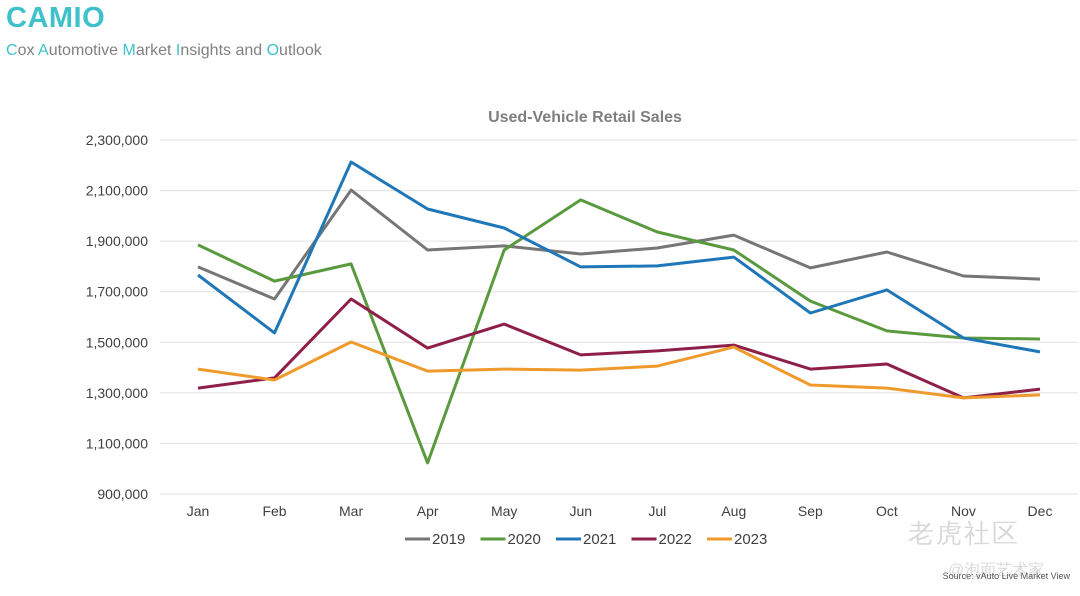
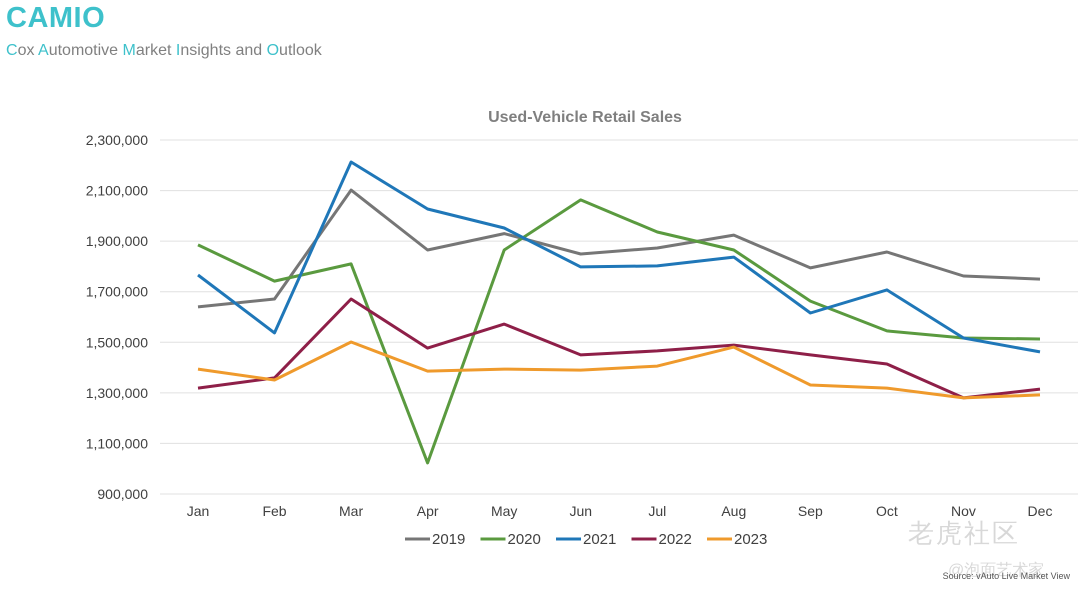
2019/Jan: 1800000 -> 1640000
2019/May: 1880000 -> 1930000
2022/Sep: 1390000 -> 1450000
